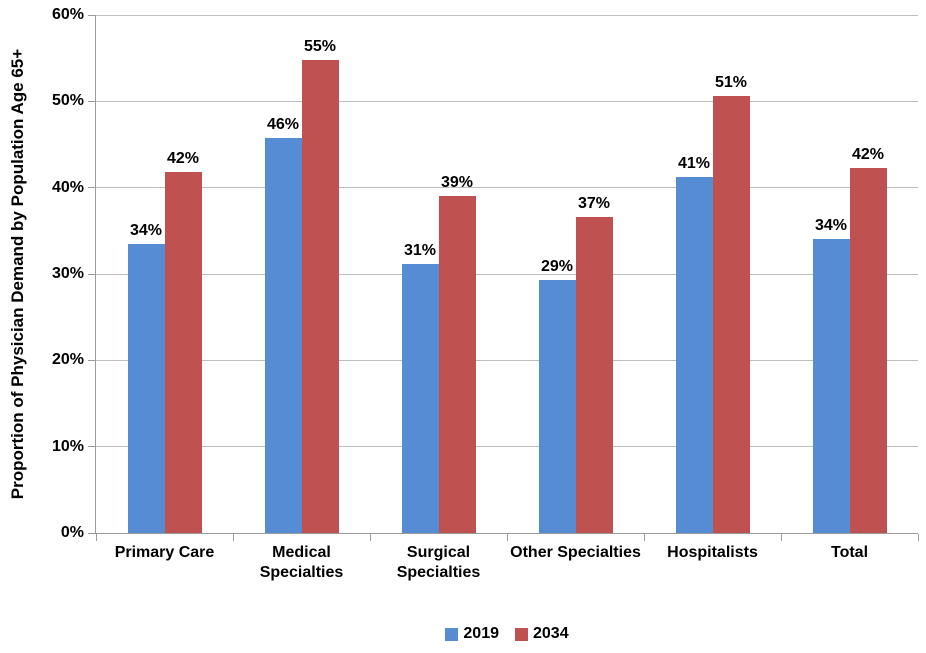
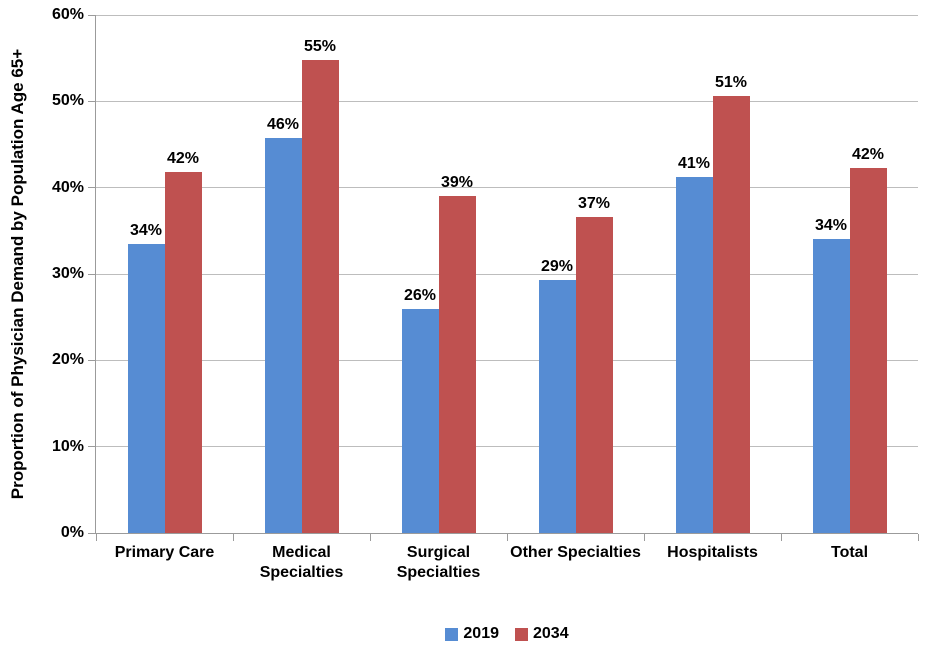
2019/Surgical Specialties: 31% -> 26%
